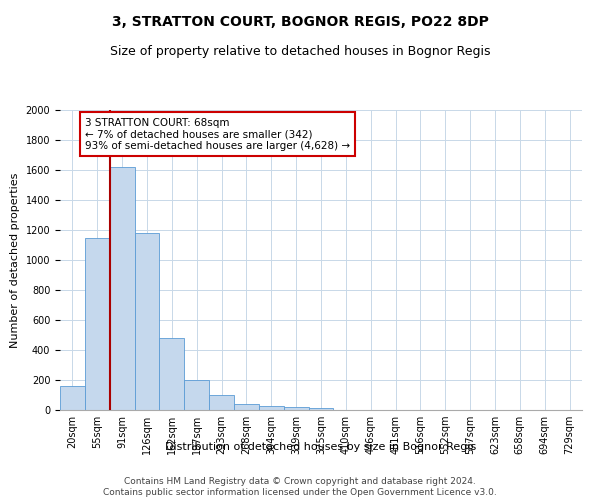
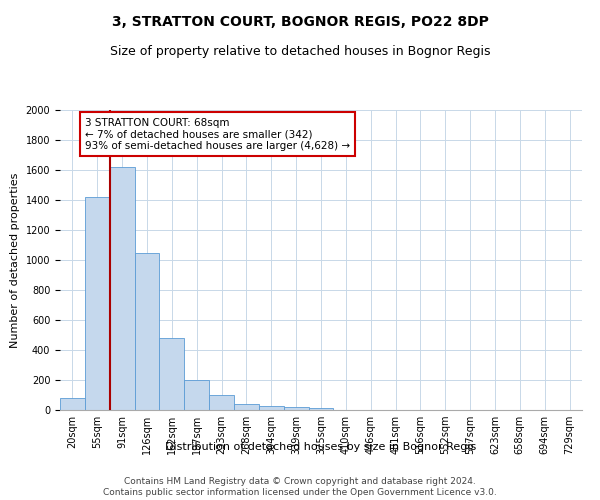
20sqm: 160 -> 80
55sqm: 1150 -> 1420
126sqm: 1180 -> 1050
